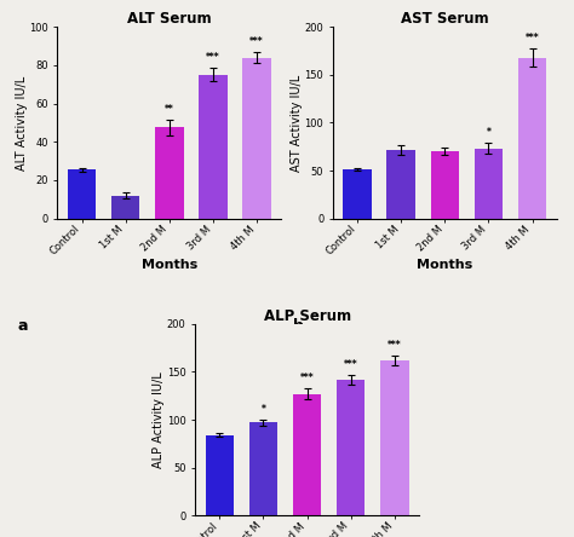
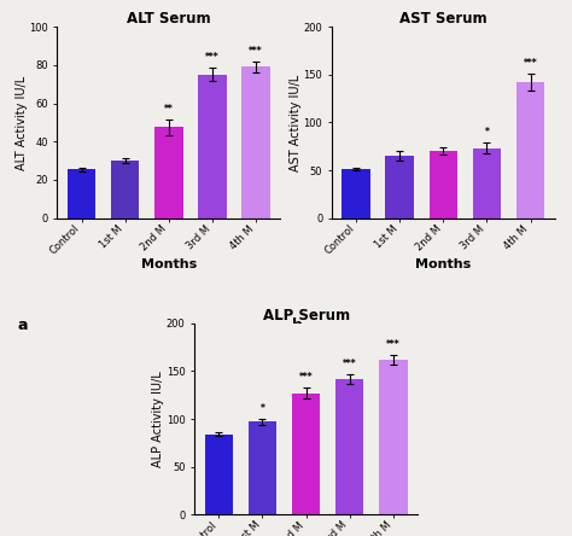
ALT Serum/1st M: 12 -> 30
ALT Serum/4th M: 84 -> 79
AST Serum/1st M: 72 -> 65
AST Serum/4th M: 168 -> 142
